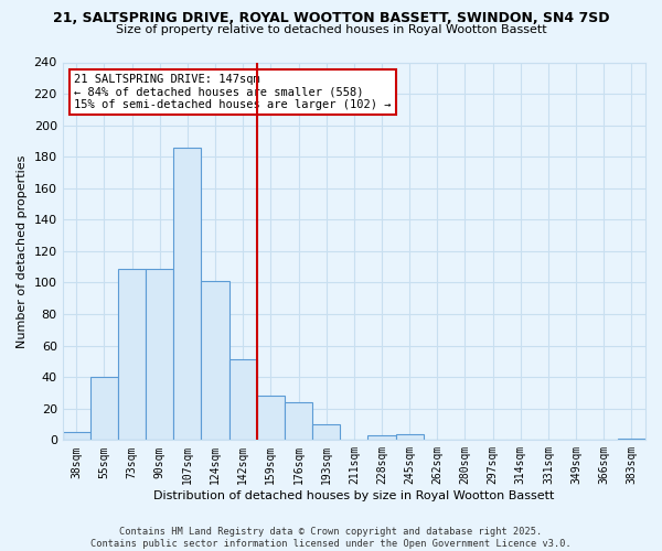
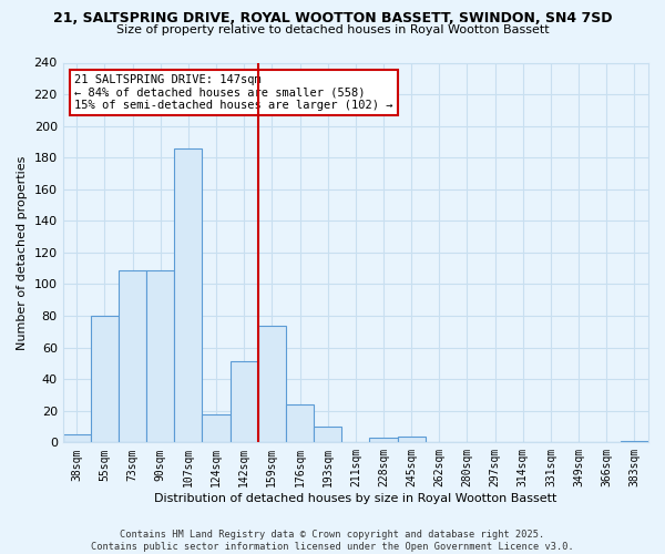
55sqm: 40 -> 80
124sqm: 101 -> 18
159sqm: 28 -> 74
